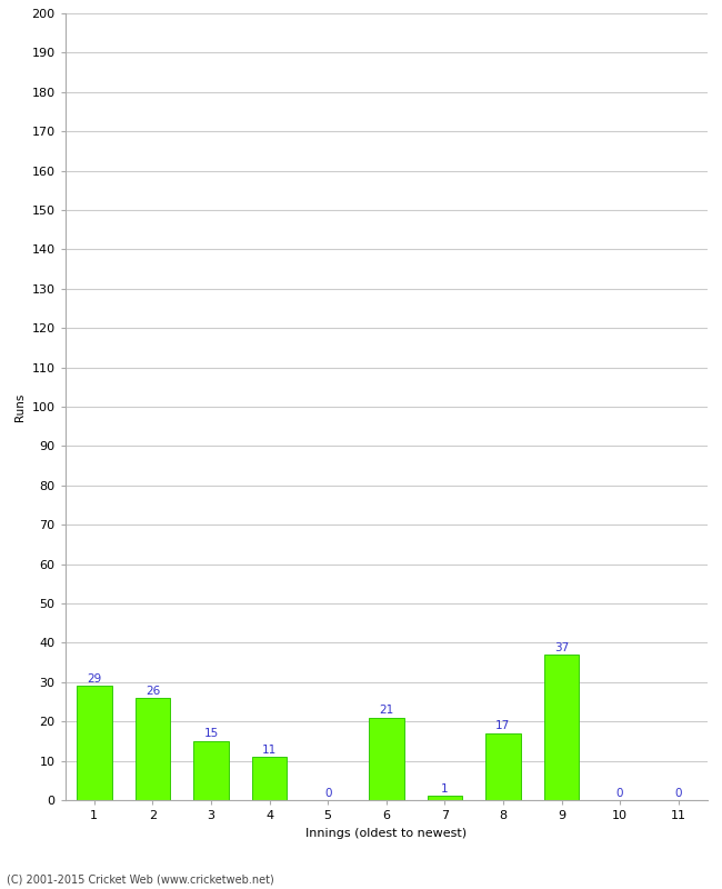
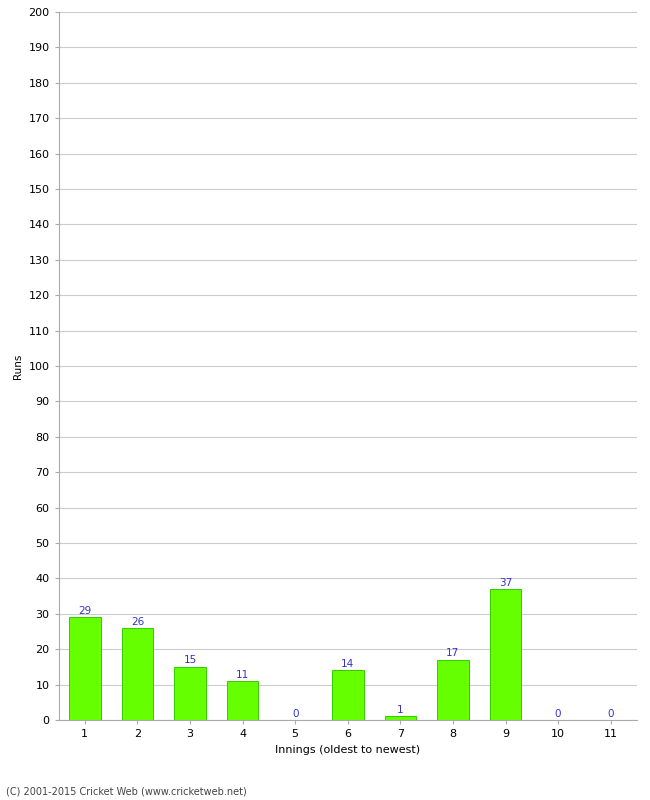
6: 21 -> 14
